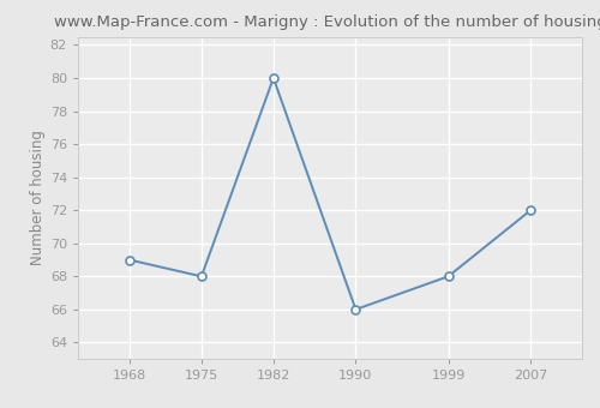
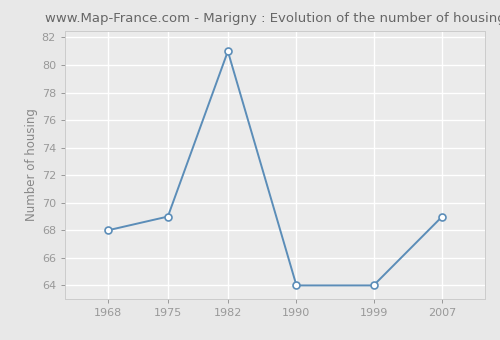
1968: 69 -> 68
1975: 68 -> 69
1982: 80 -> 81
1990: 66 -> 64
1999: 68 -> 64
2007: 72 -> 69
